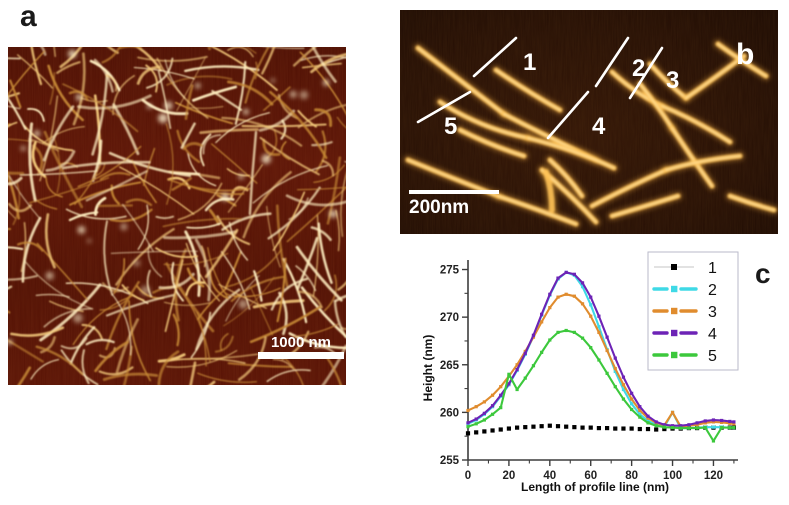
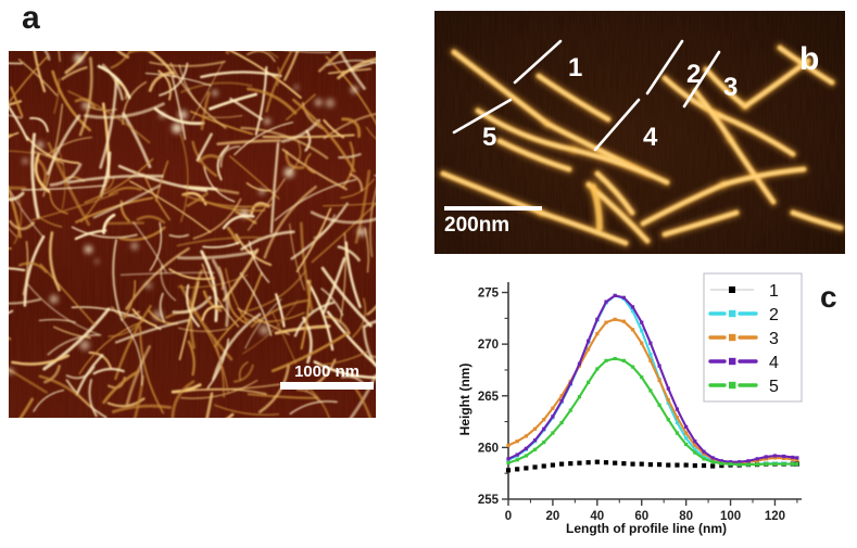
5/20: 264 -> 261
2/100: 260 -> 258
3/100: 260 -> 258
5/120: 257 -> 258
